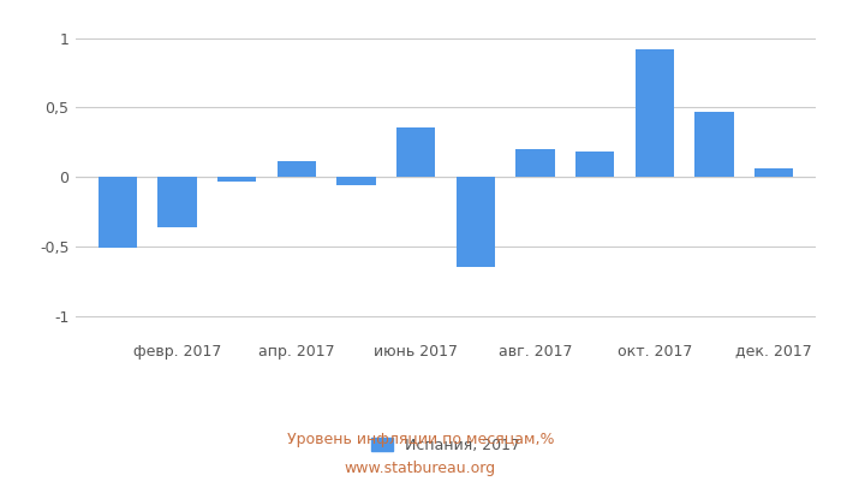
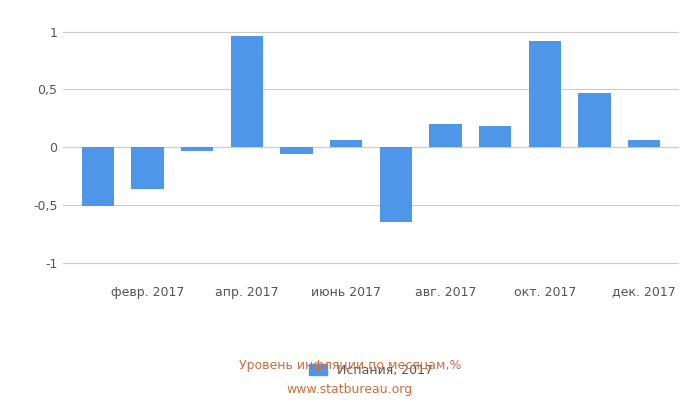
апр. 2017: 0,11 -> 0,96
июнь 2017: 0,36 -> 0,06
